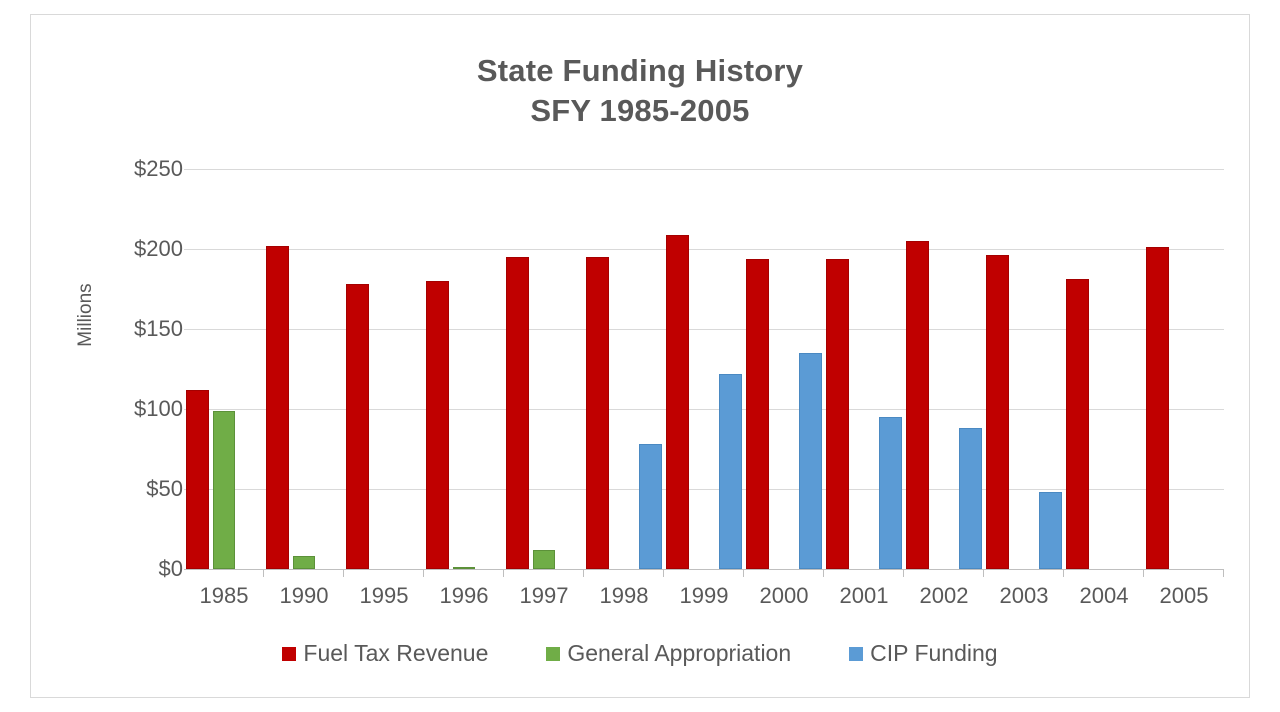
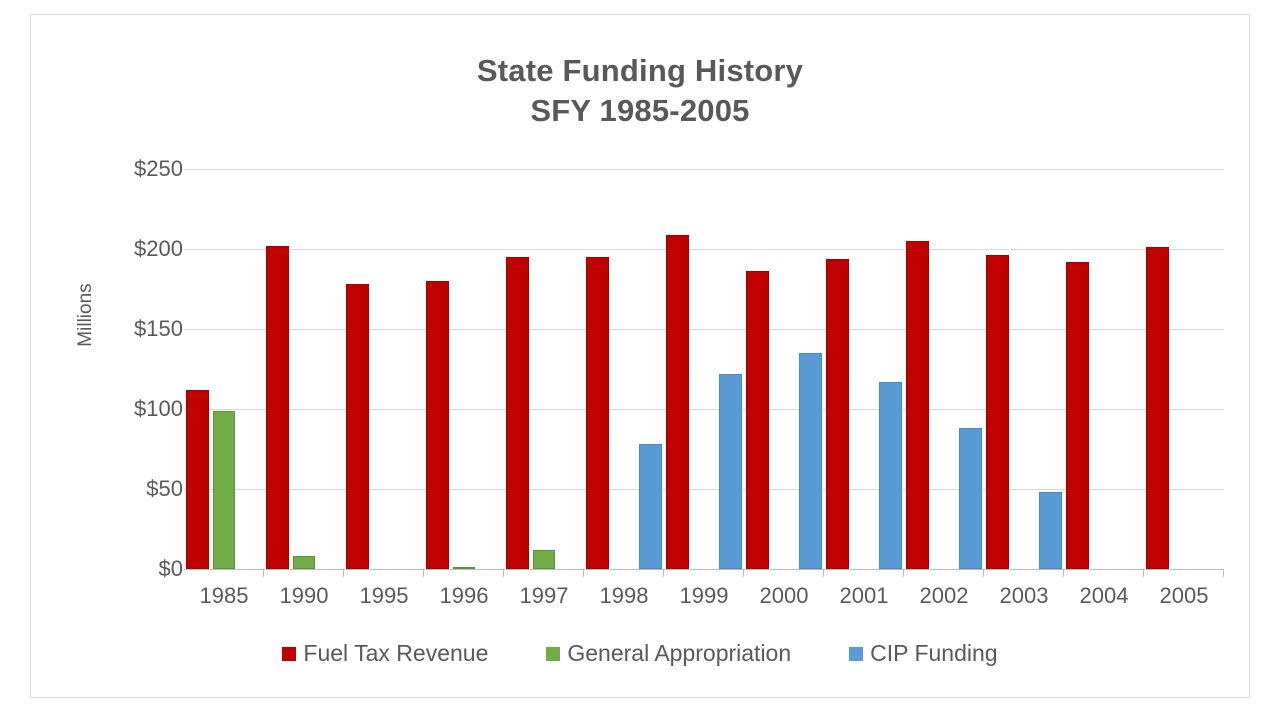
Fuel Tax Revenue/2000: $194 -> $186
CIP Funding/2001: $95 -> $117
Fuel Tax Revenue/2004: $181 -> $192
